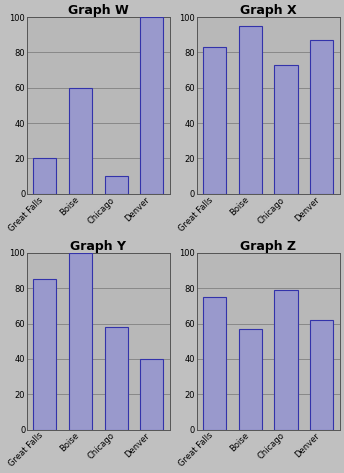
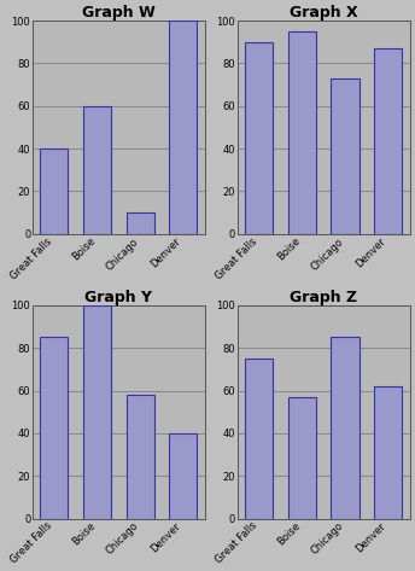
Graph W/Great Falls: 20 -> 40
Graph X/Great Falls: 83 -> 90
Graph Z/Chicago: 79 -> 85
